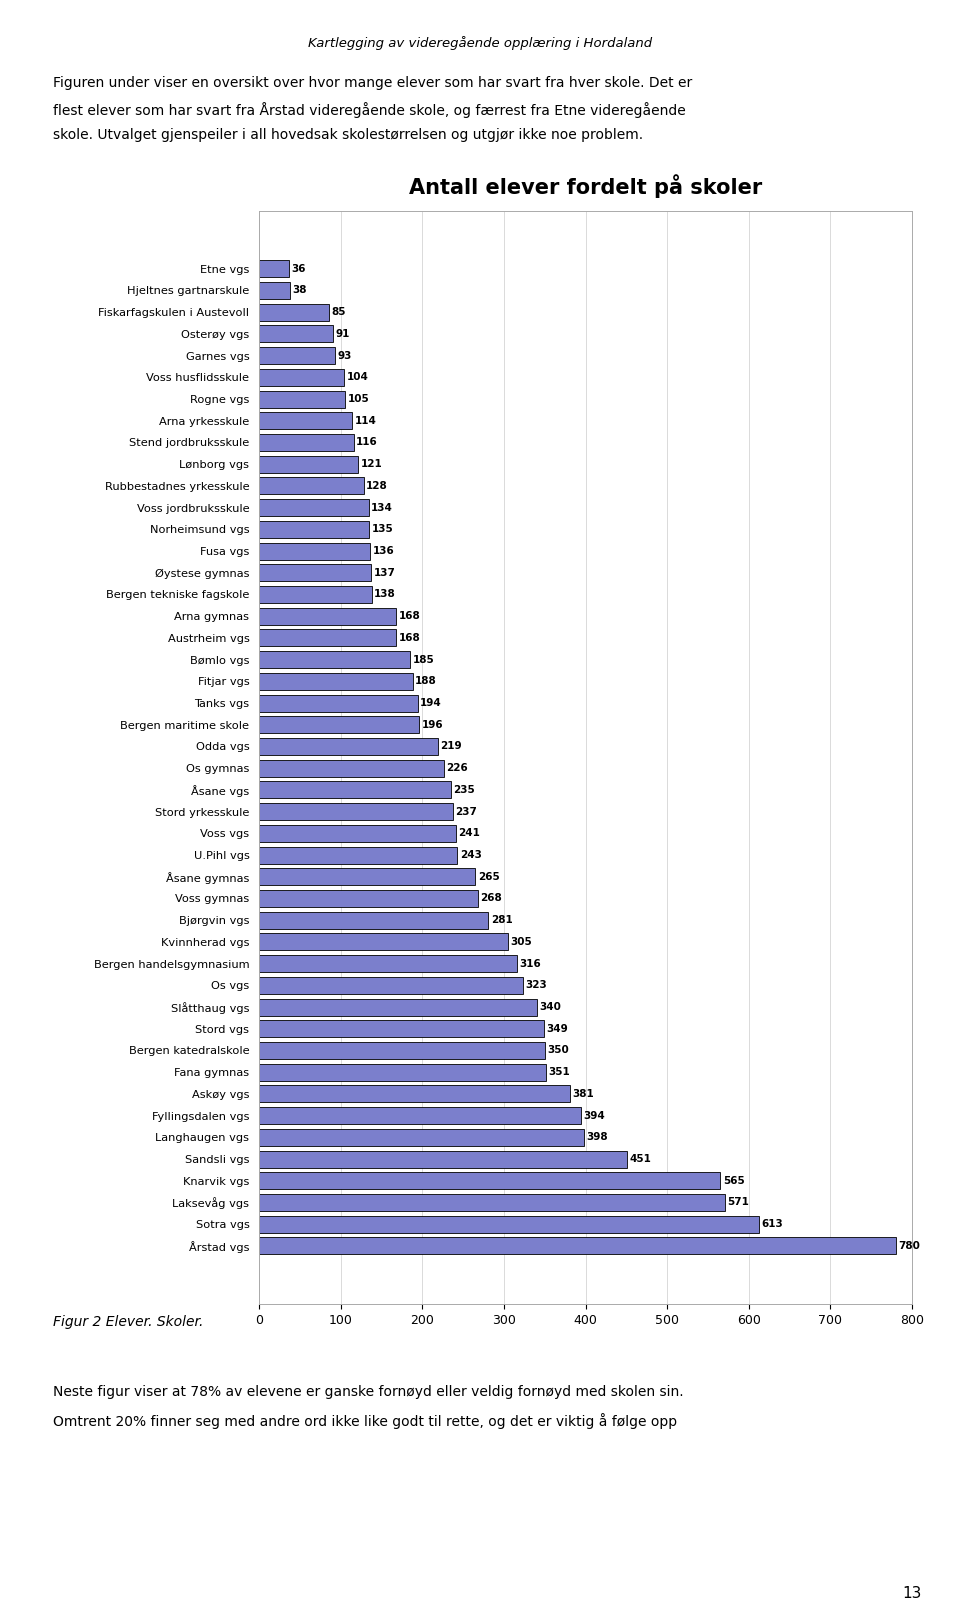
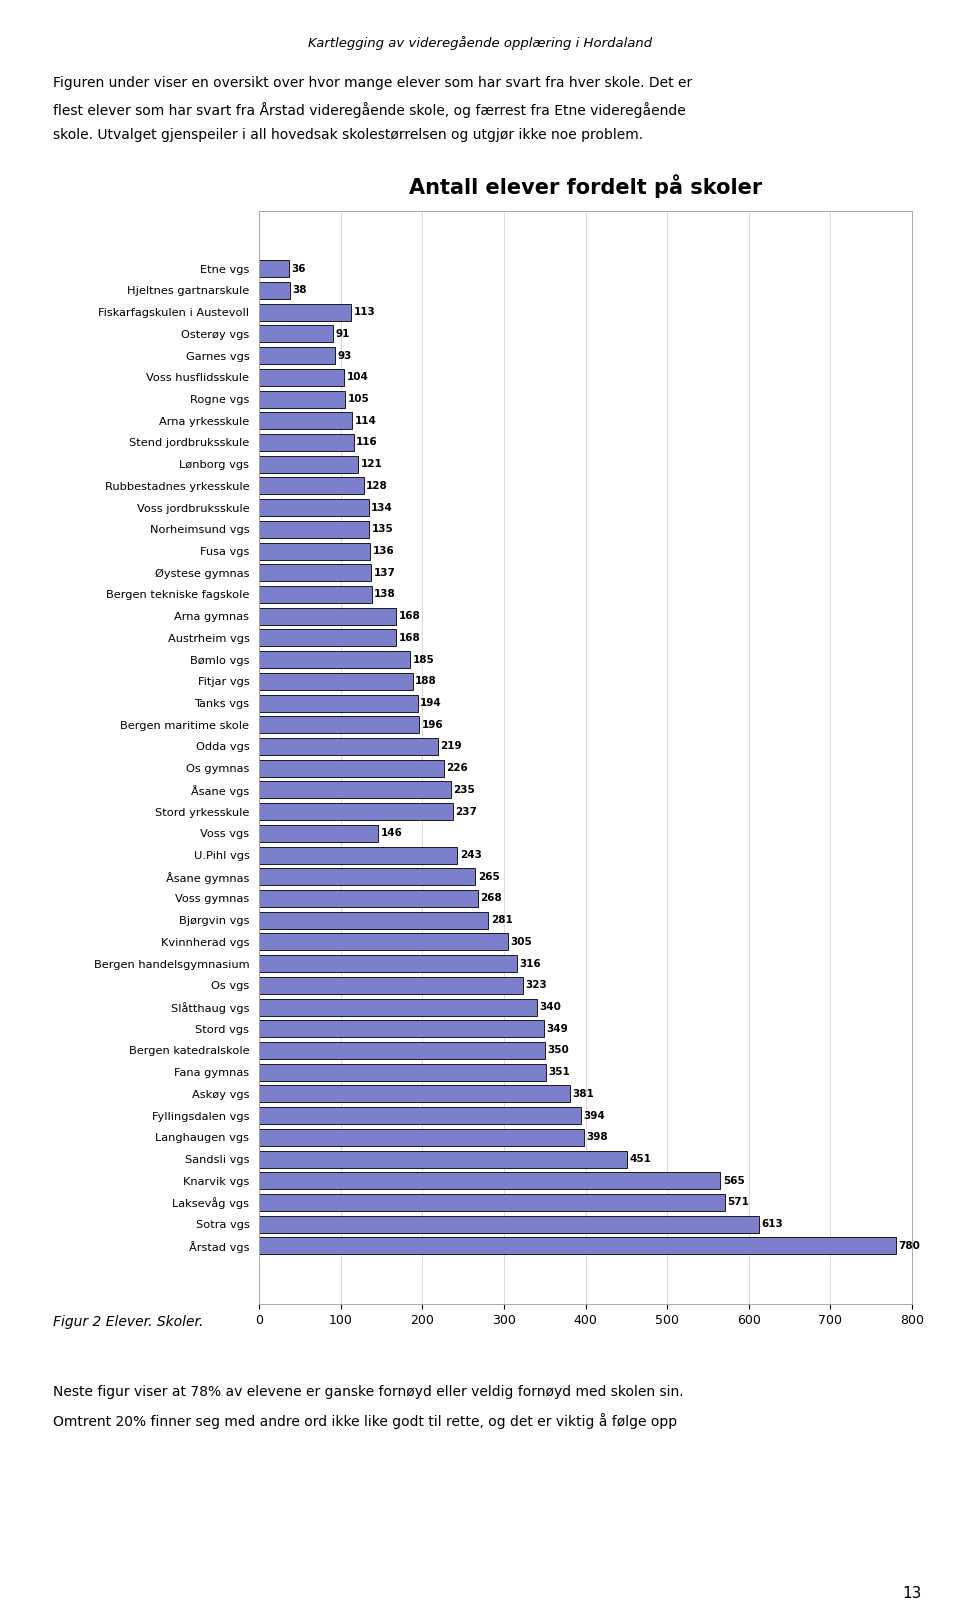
Fiskarfagskulen i Austevoll: 85 -> 113
Voss vgs: 241 -> 146
